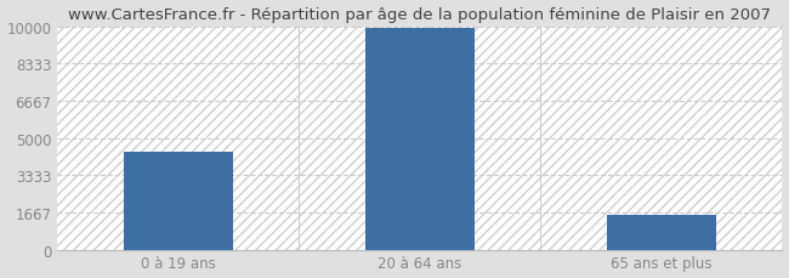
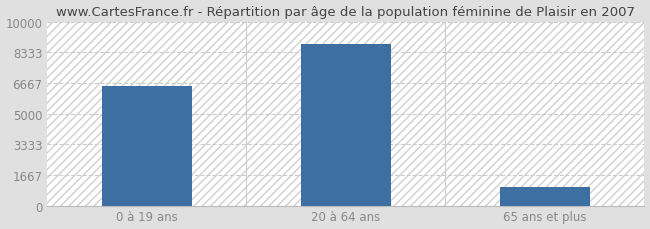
0 à 19 ans: 4400 -> 6500
20 à 64 ans: 9900 -> 8800
65 ans et plus: 1600 -> 1000
